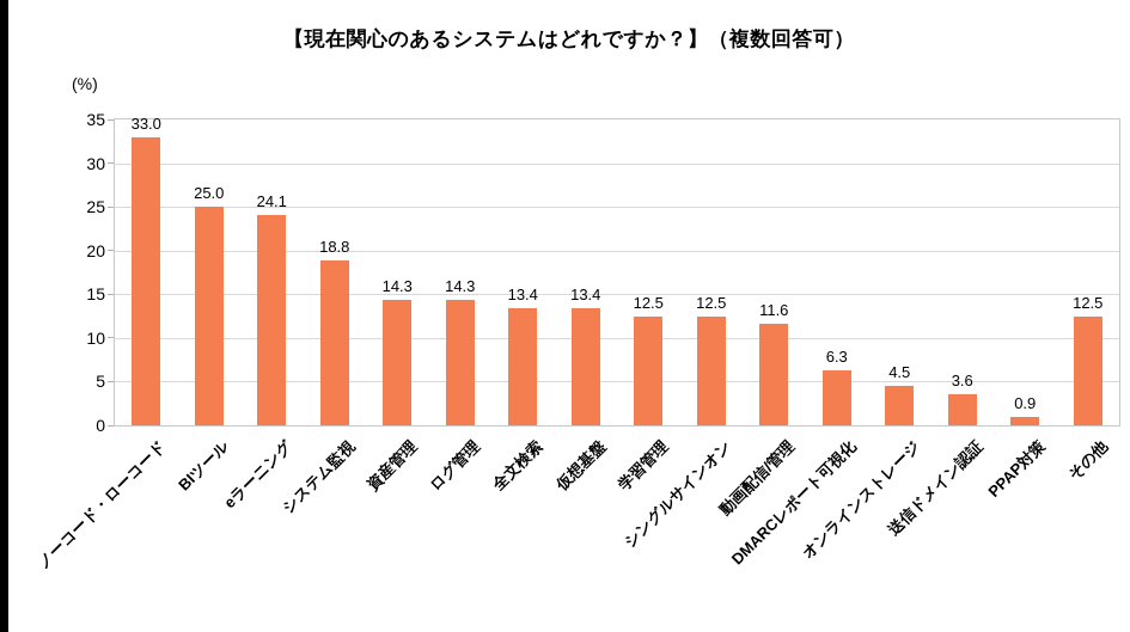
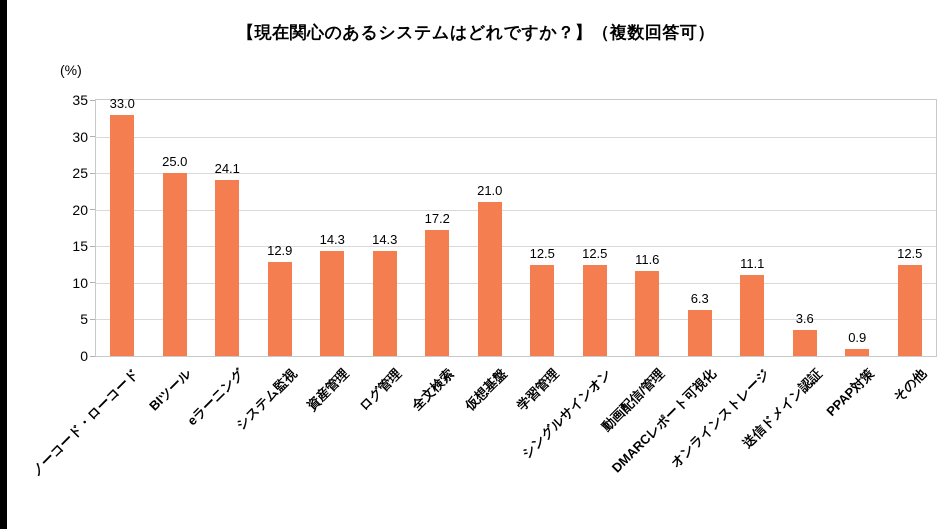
システム監視: 18.8 -> 12.9
全文検索: 13.4 -> 17.2
仮想基盤: 13.4 -> 21.0
オンラインストレージ: 4.5 -> 11.1
